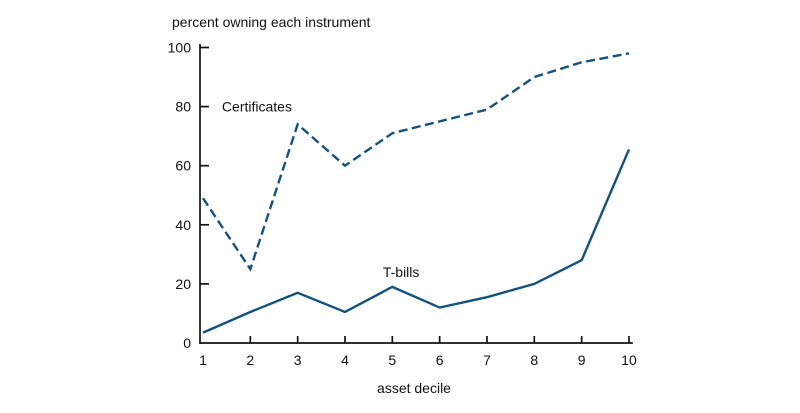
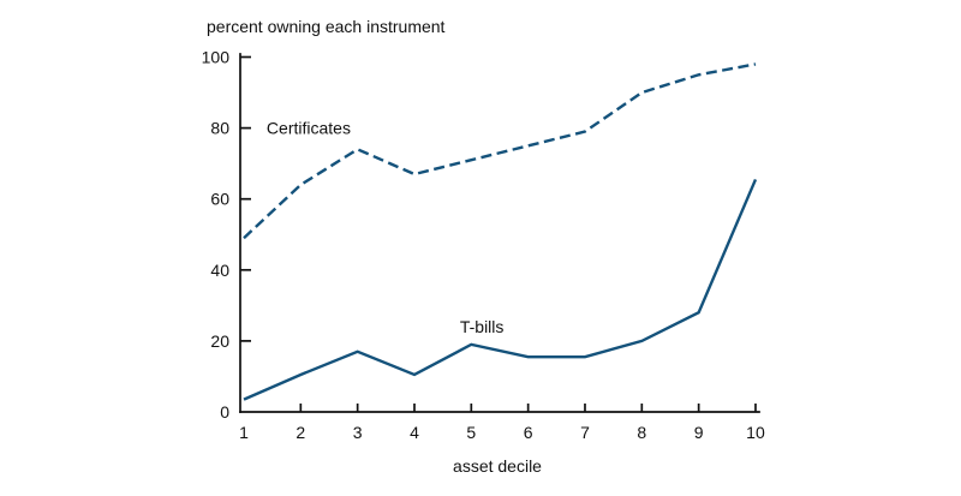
Certificates/2: 25 -> 64
Certificates/4: 60 -> 67
T-bills/6: 12 -> 16
